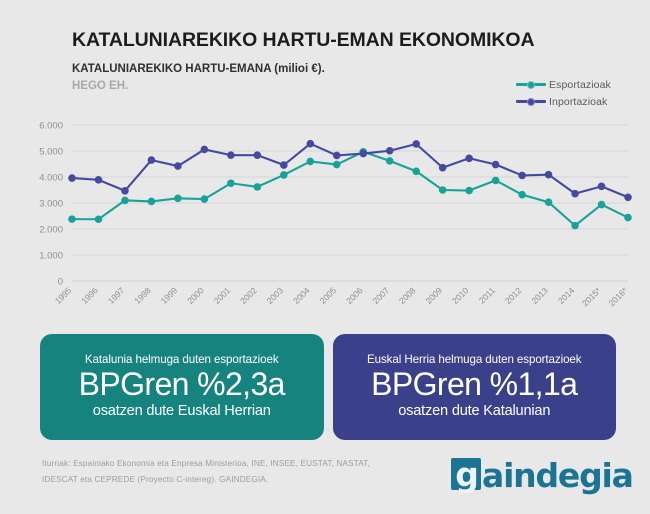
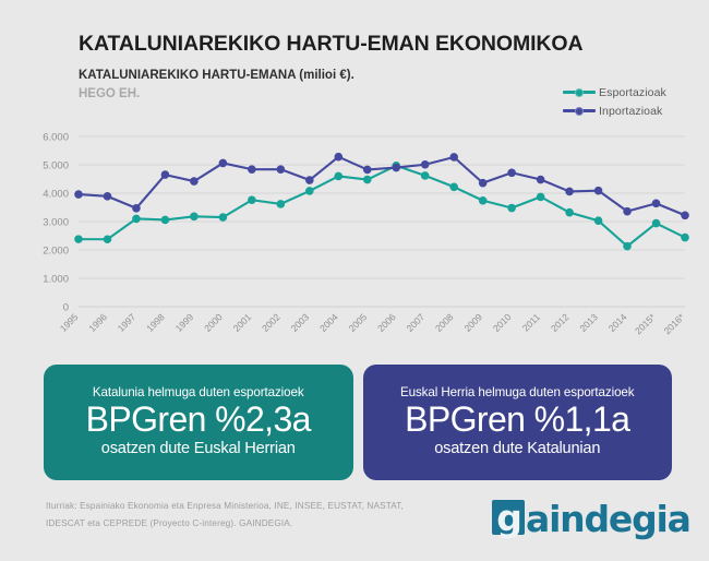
Esportazioak/2009: 3500 -> 3700
